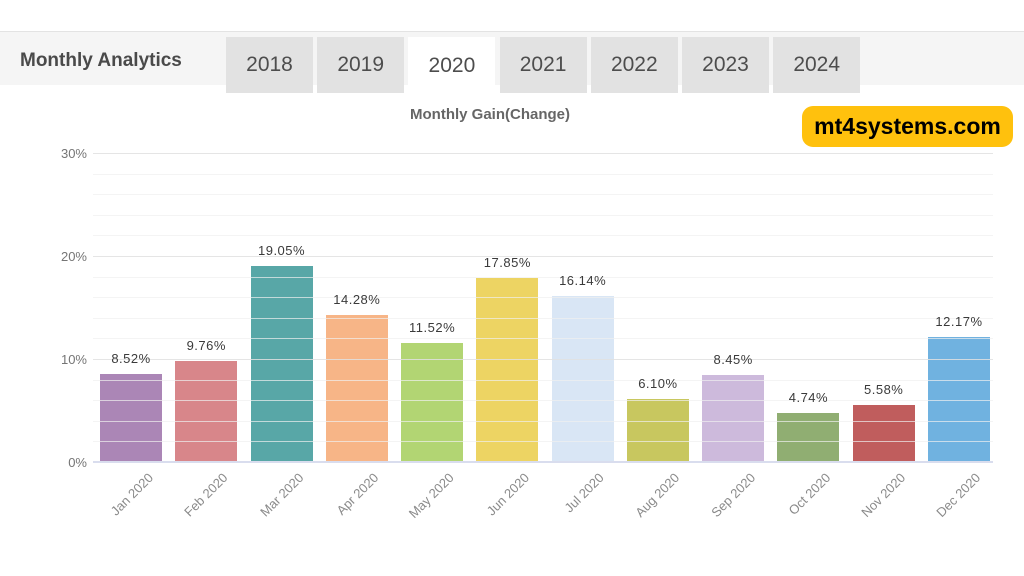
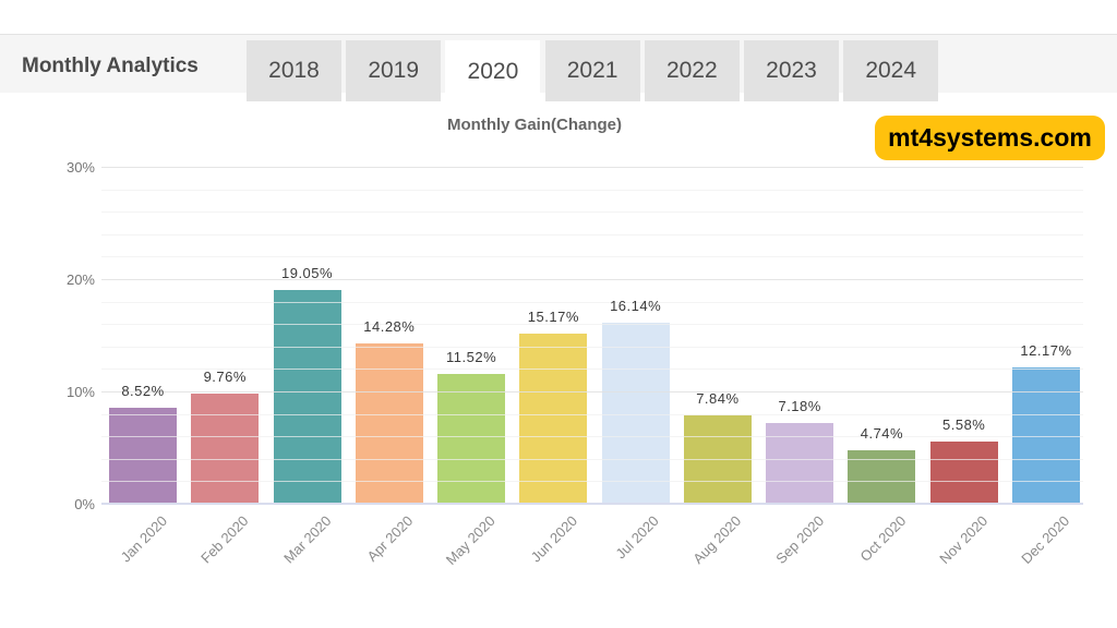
Jun 2020: 17.85% -> 15.17%
Aug 2020: 6.10% -> 7.84%
Sep 2020: 8.45% -> 7.18%
